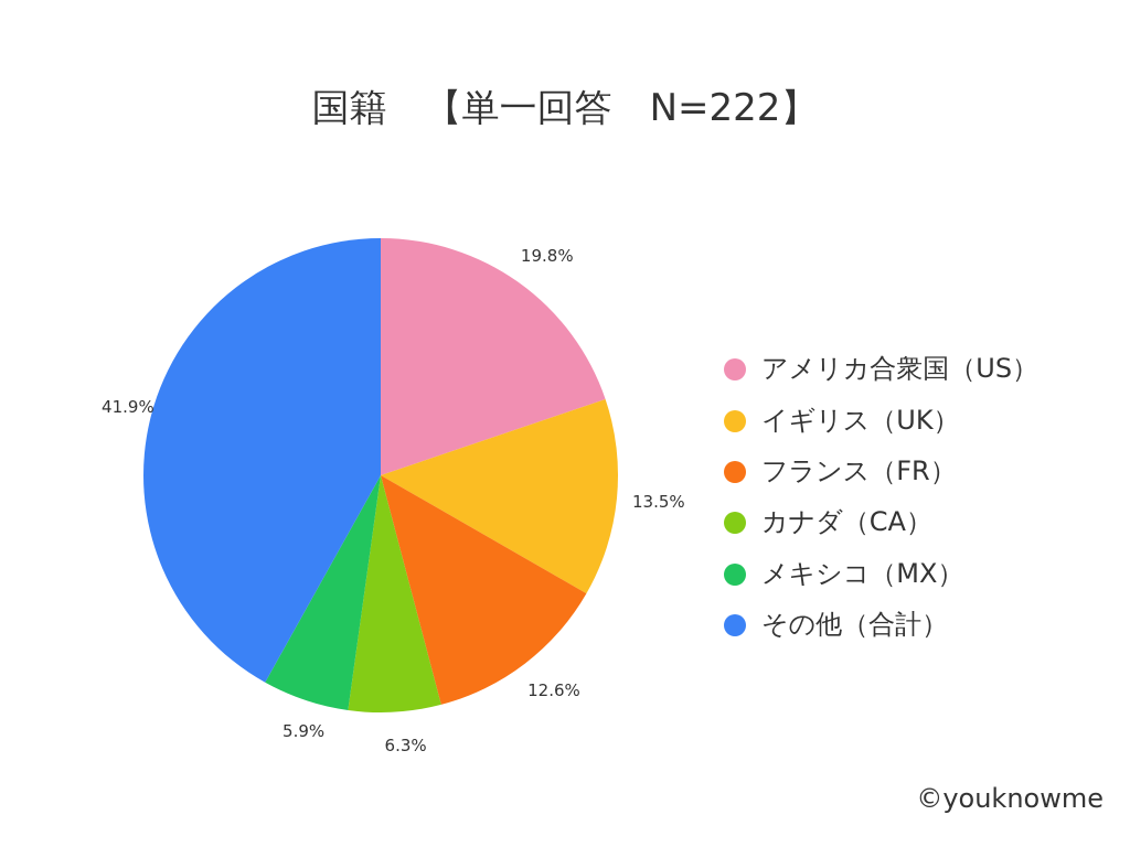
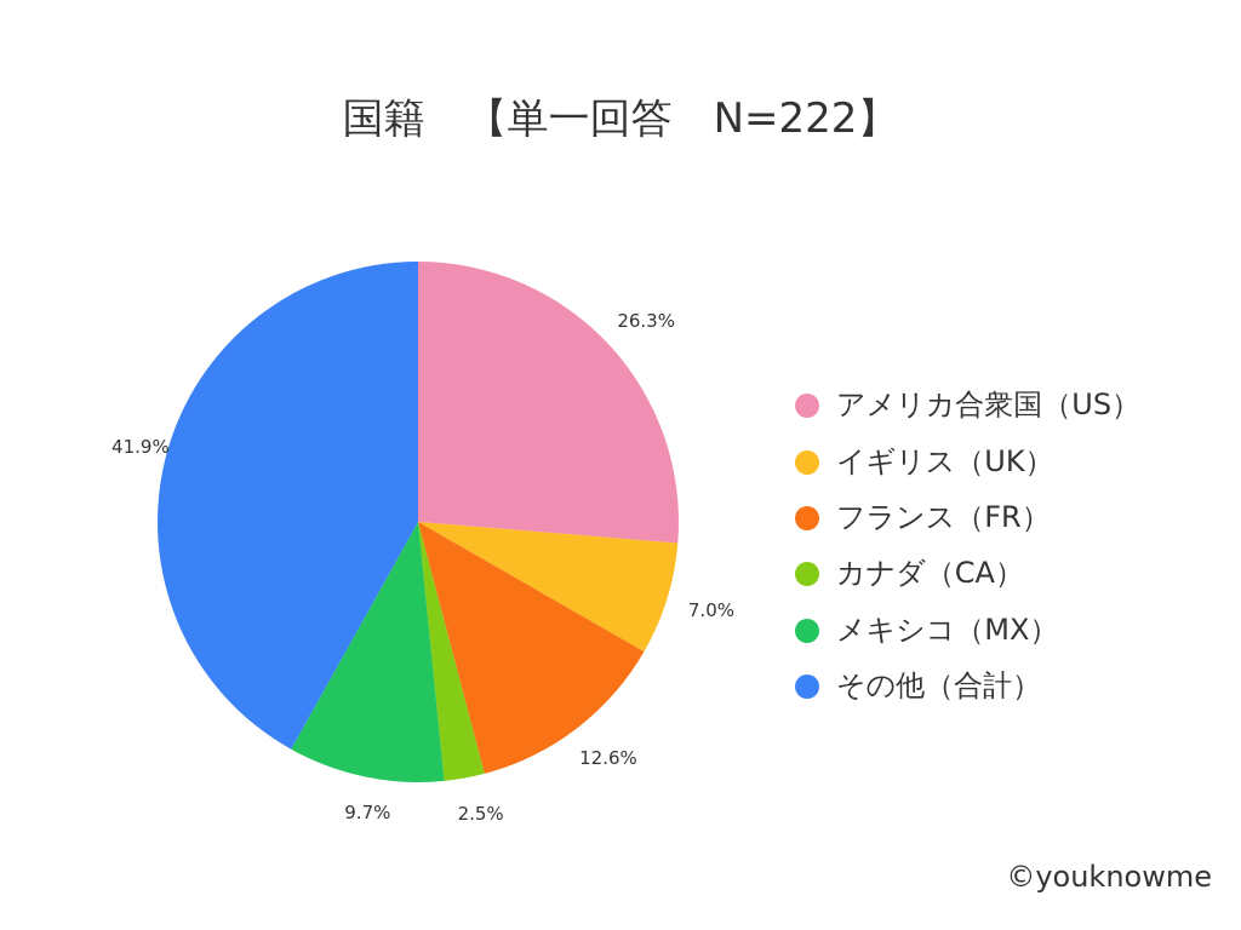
アメリカ合衆国（US）: 19.8% -> 26.3%
イギリス（UK）: 13.5% -> 7.0%
カナダ（CA）: 6.3% -> 2.5%
メキシコ（MX）: 5.9% -> 9.7%
